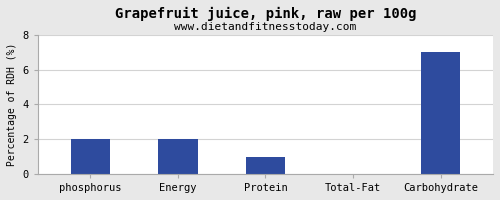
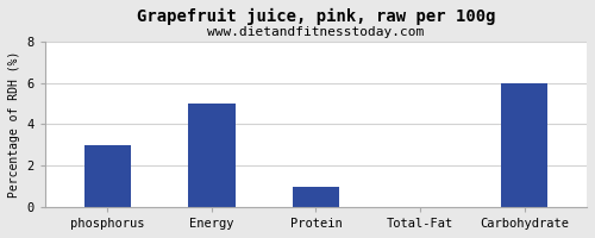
phosphorus: 2 -> 3
Energy: 2 -> 5
Carbohydrate: 7 -> 6
